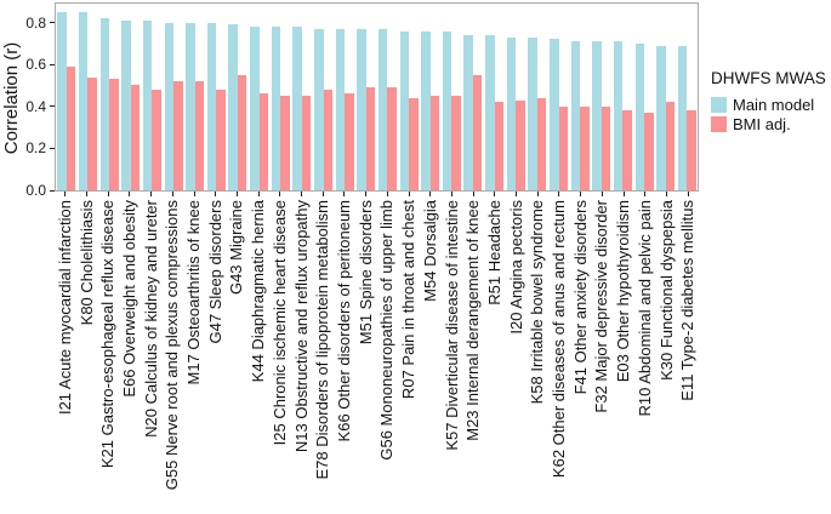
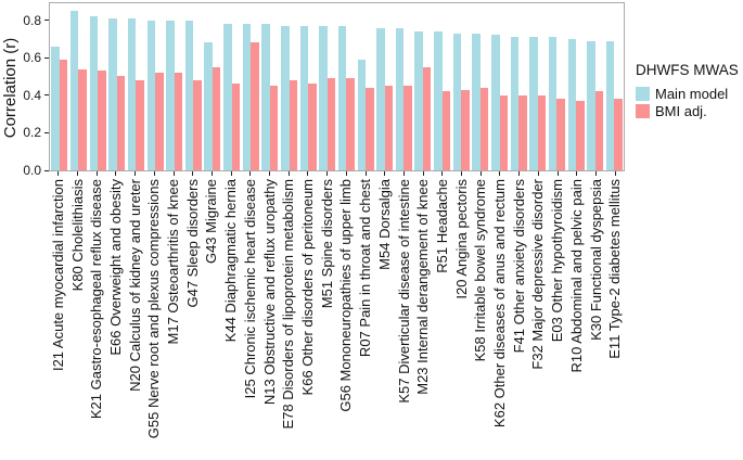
Main model/I21 Acute myocardial infarction: 0.85 -> 0.66
Main model/G43 Migraine: 0.79 -> 0.68
BMI adj./I25 Chronic ischemic heart disease: 0.45 -> 0.68
Main model/R07 Pain in throat and chest: 0.76 -> 0.59
